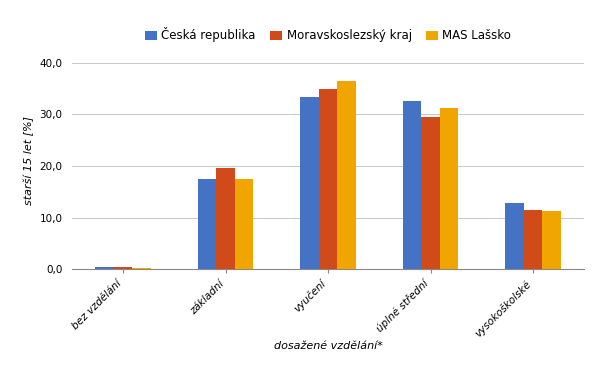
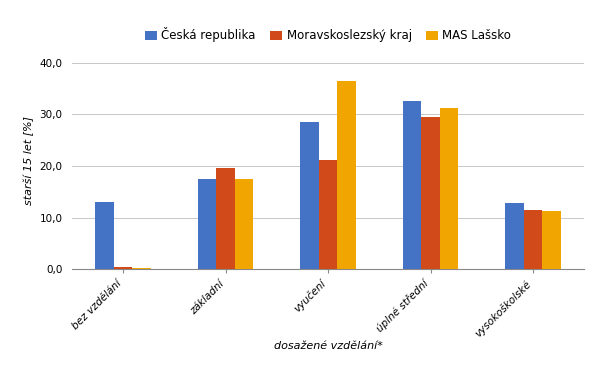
Česká republika/bez vzdělání: 0,5 -> 13,0
Česká republika/vyučení: 33,3 -> 28,6
Moravskoslezský kraj/vyučení: 35,0 -> 21,2
